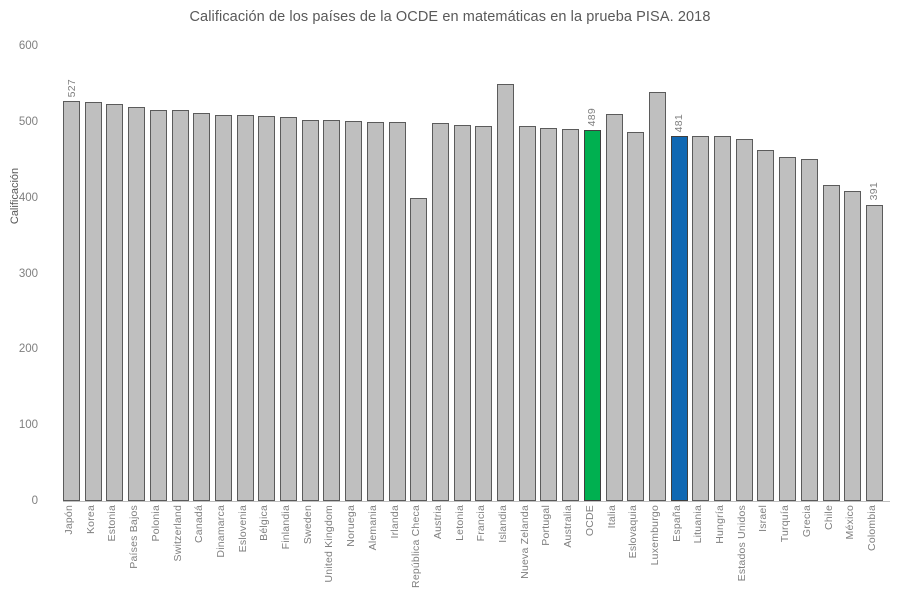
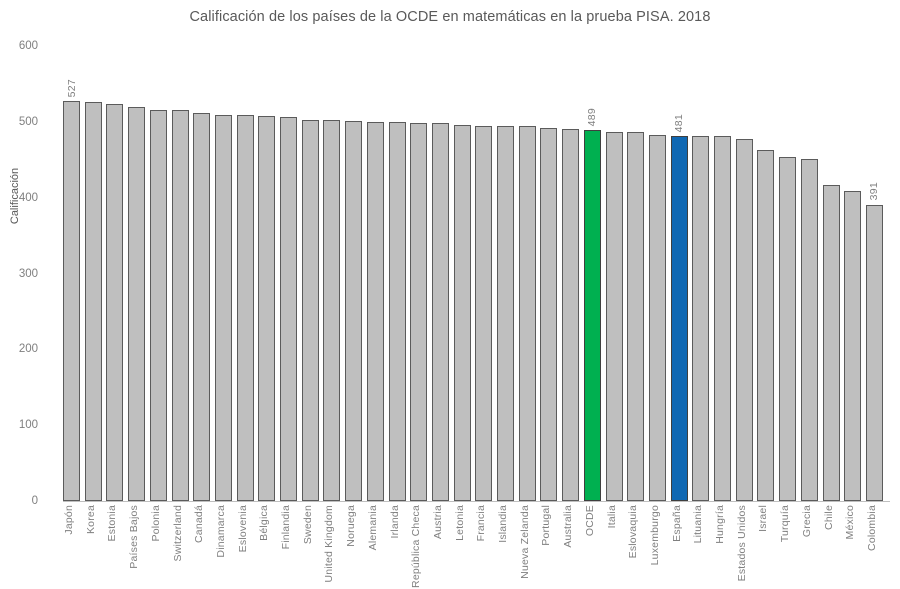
República Checa: 400 -> 500
Islandia: 550 -> 500
Italia: 510 -> 490
Luxemburgo: 540 -> 480
